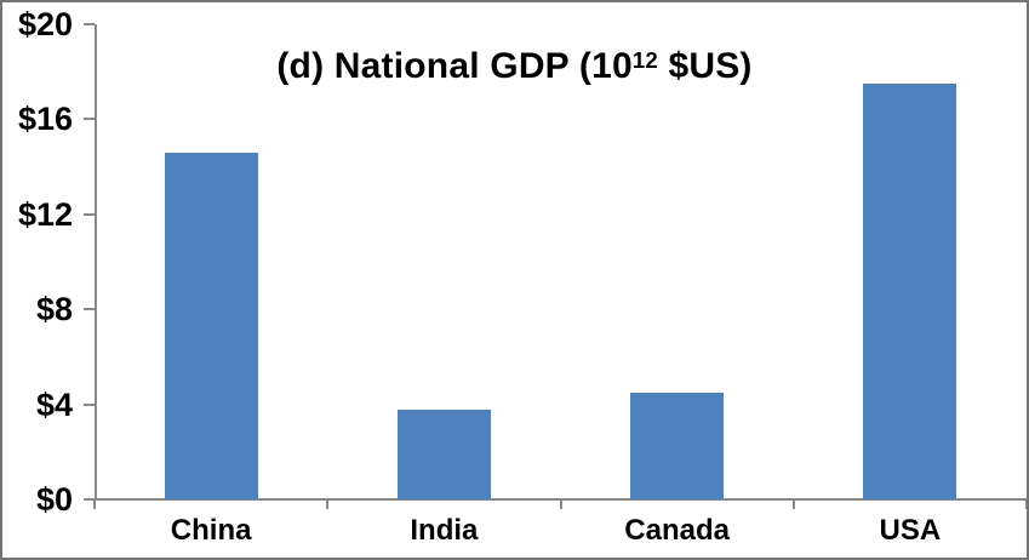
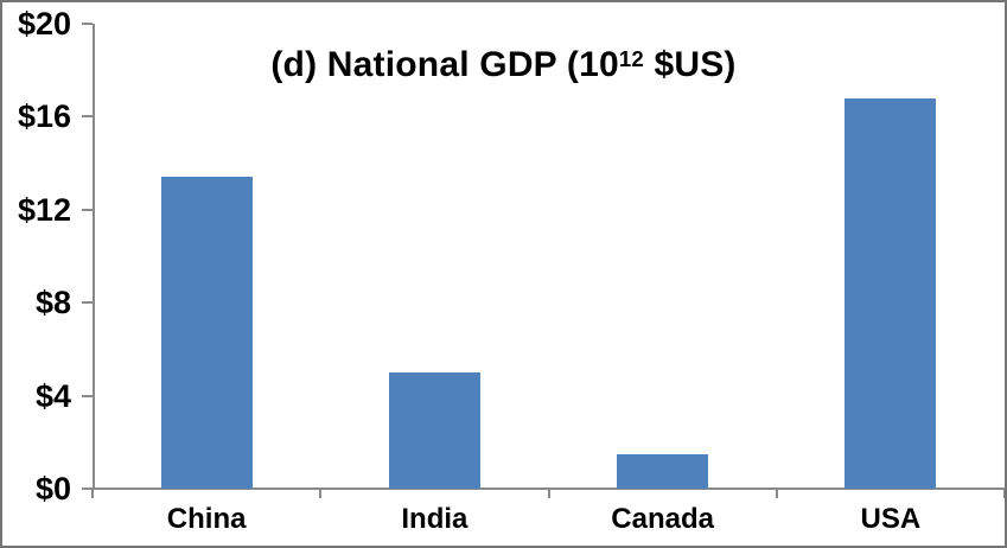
China: $14.6 -> $13.4
India: $3.8 -> $5.0
Canada: $4.5 -> $1.5
USA: $17.5 -> $16.8
